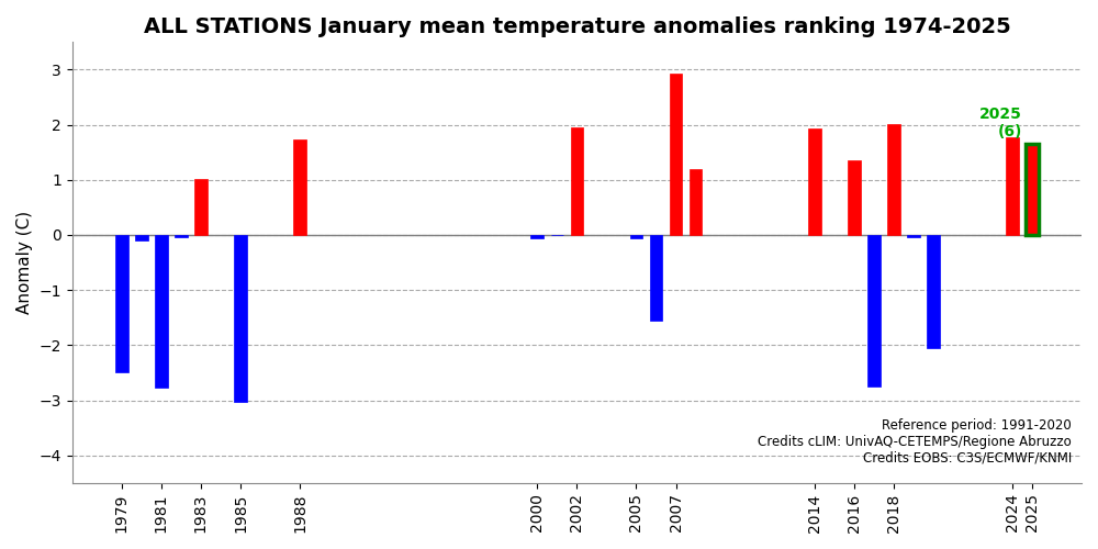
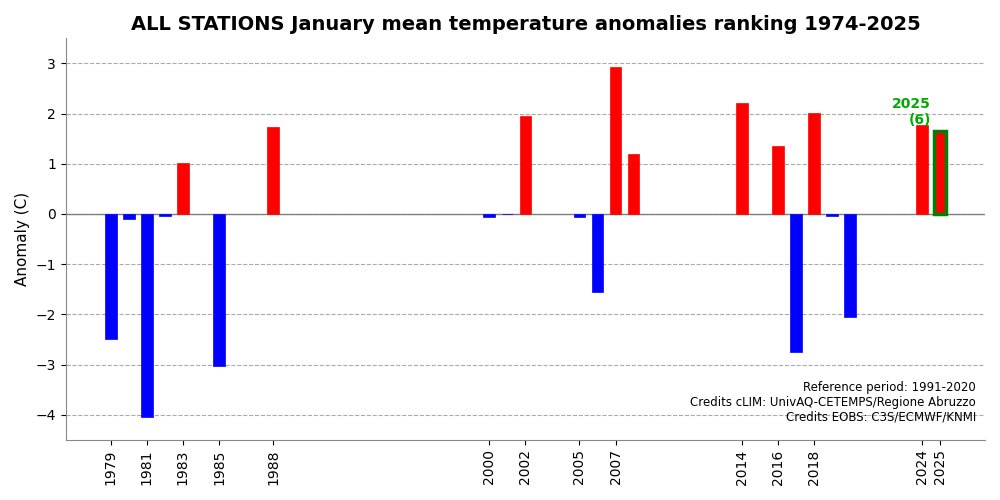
1981: -2.78 -> -4.05
2014: 1.94 -> 2.22
